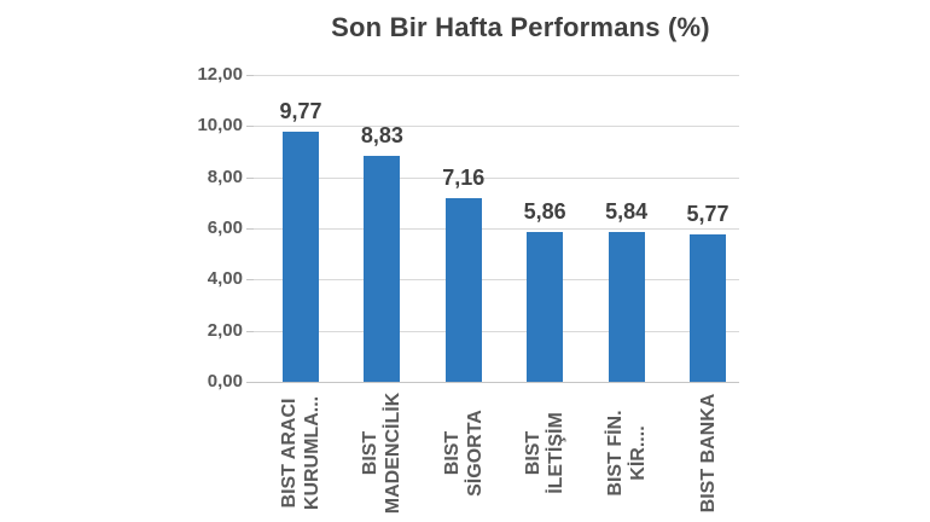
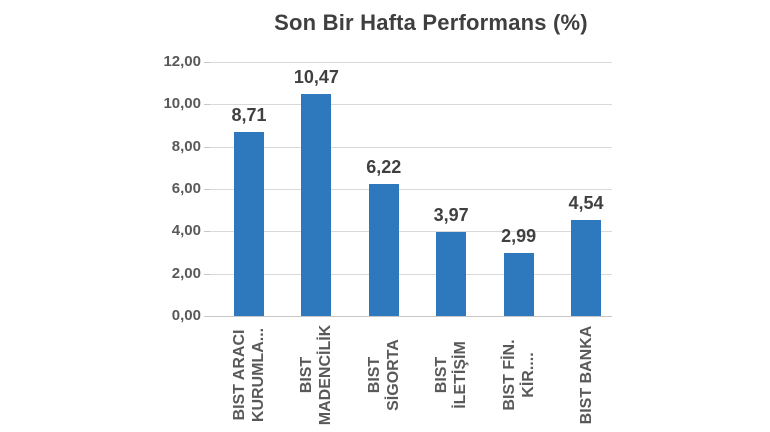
BIST ARACI KURUMLA...: 9,77 -> 8,71
BIST MADENCİLİK: 8,83 -> 10,47
BIST SİGORTA: 7,16 -> 6,22
BIST İLETİŞİM: 5,86 -> 3,97
BIST FİN. KİR....: 5,84 -> 2,99
BIST BANKA: 5,77 -> 4,54
